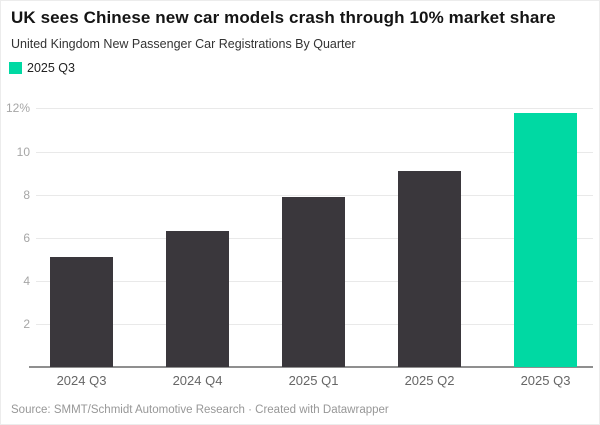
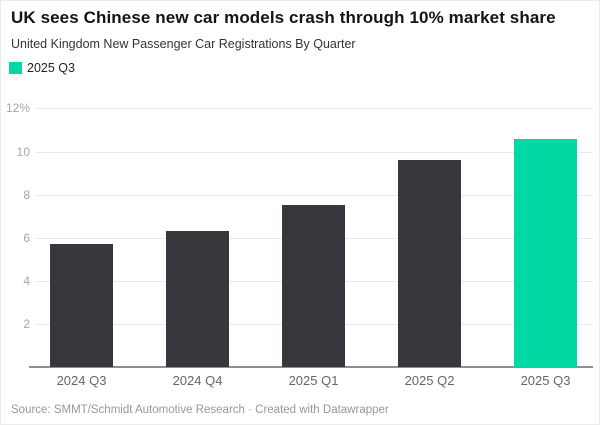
2024 Q3: 5.1% -> 5.7%
2025 Q1: 7.9% -> 7.5%
2025 Q2: 9.1% -> 9.6%
2025 Q3: 11.8% -> 10.6%
